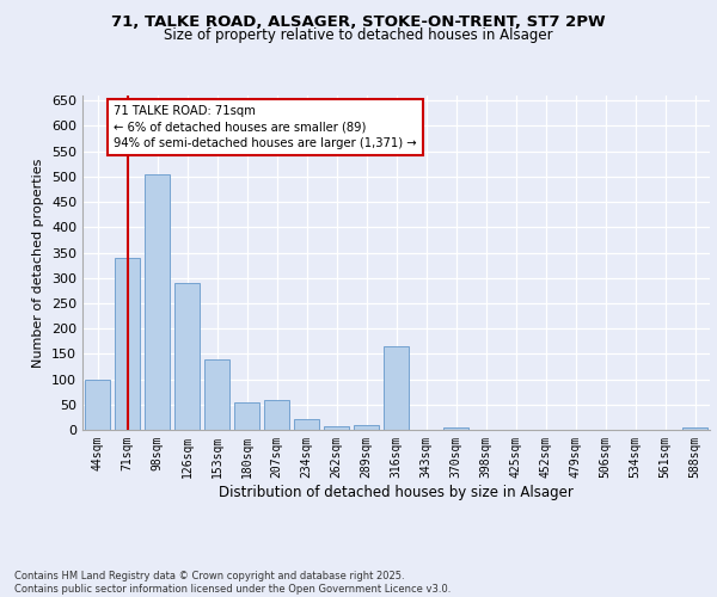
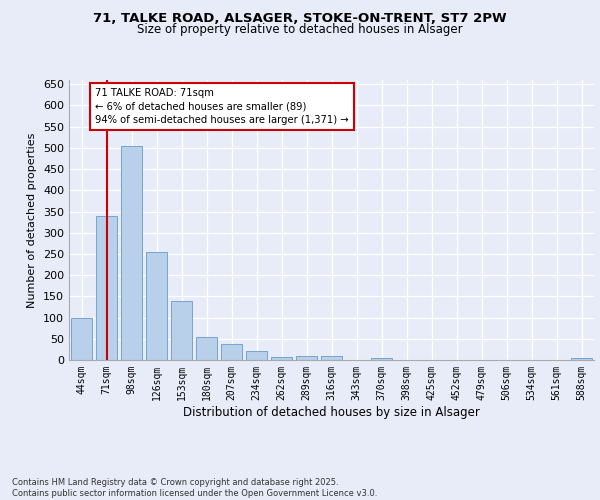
126sqm: 290 -> 255
207sqm: 60 -> 37
316sqm: 165 -> 10
